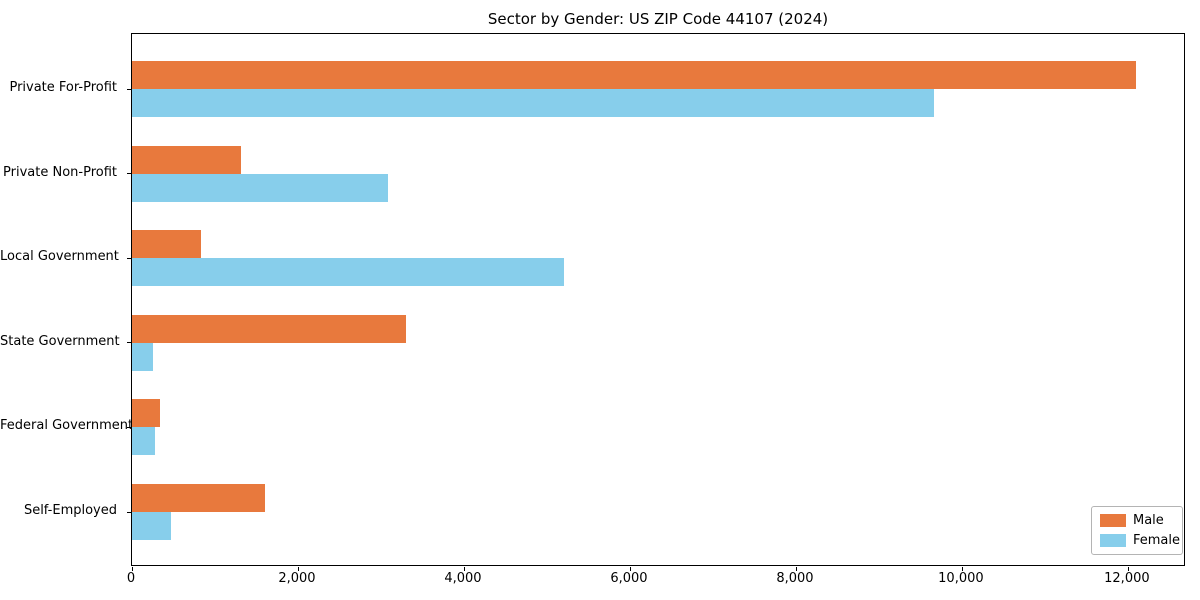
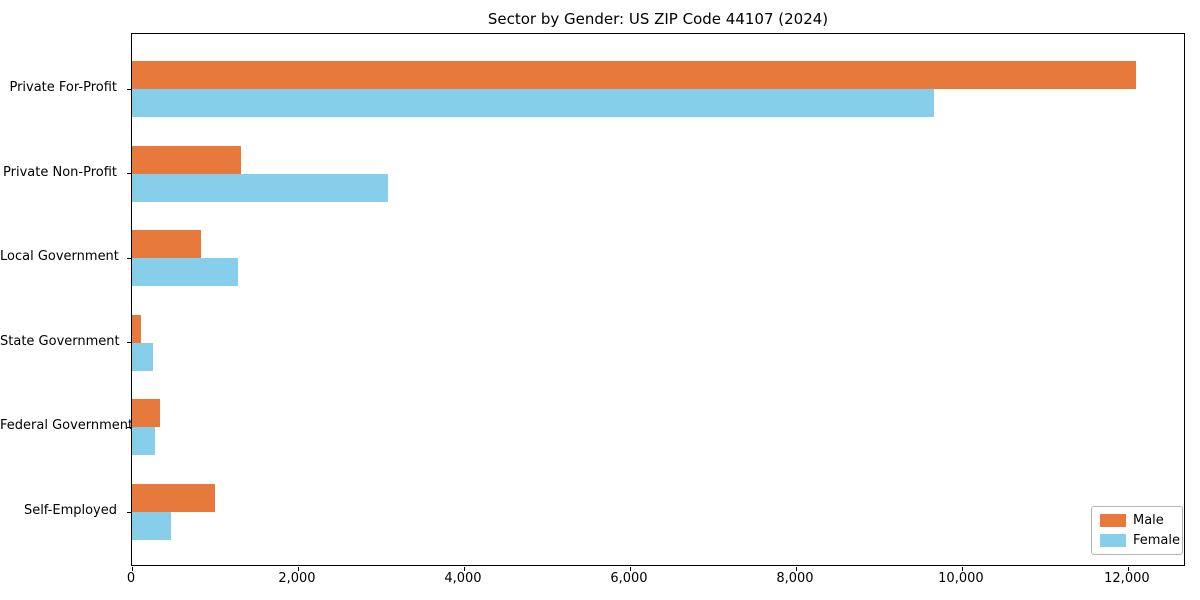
Female/Local Government: 5200 -> 1300
Male/State Government: 3300 -> 100
Male/Self-Employed: 1600 -> 1000
